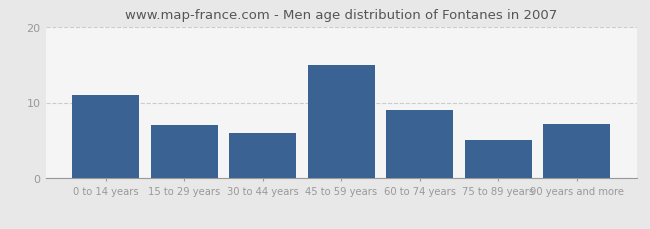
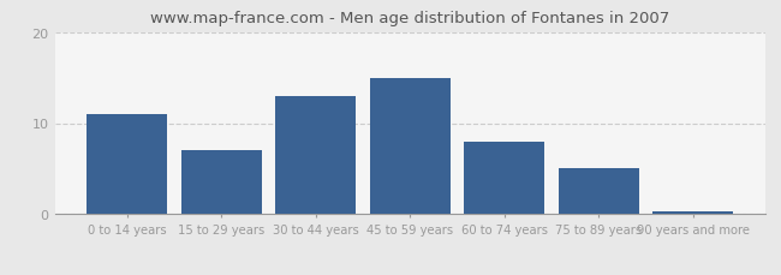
30 to 44 years: 6.0 -> 13.0
60 to 74 years: 9.0 -> 8.0
90 years and more: 7.2 -> 0.3
